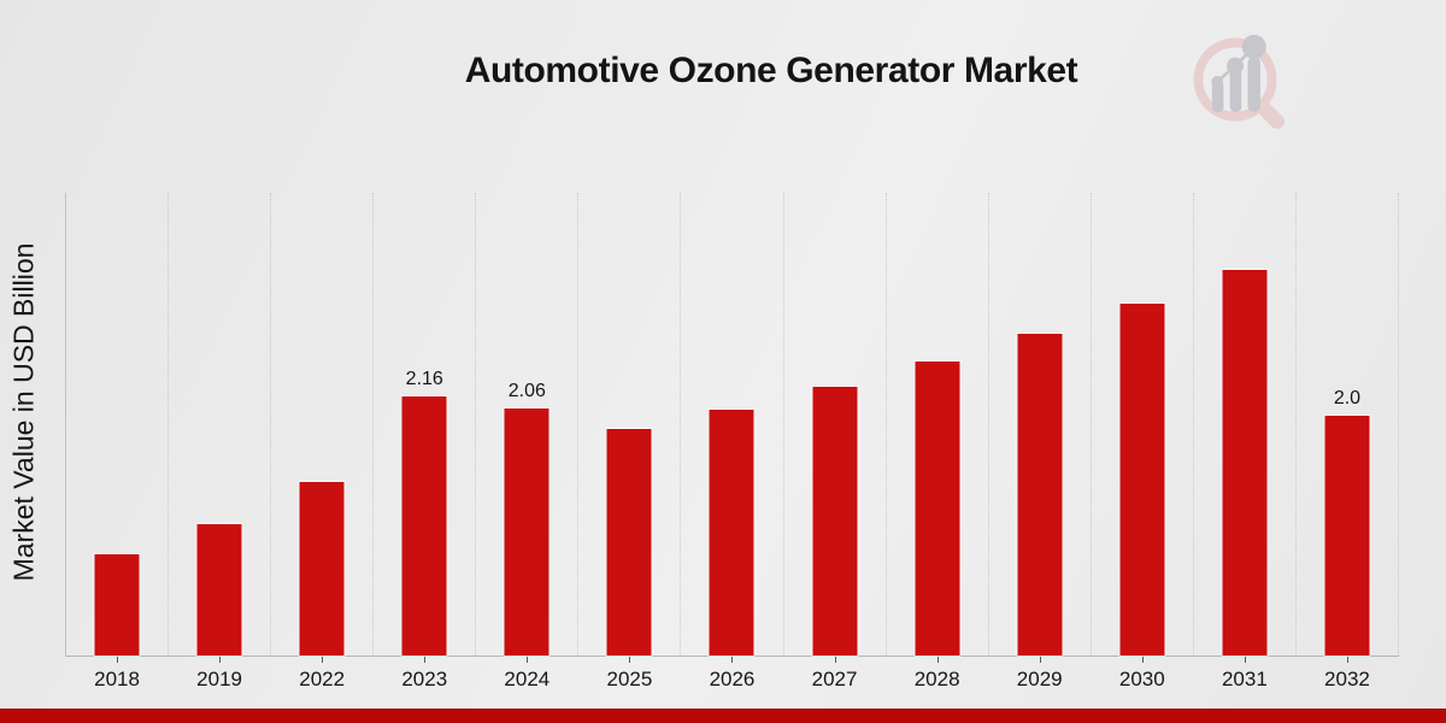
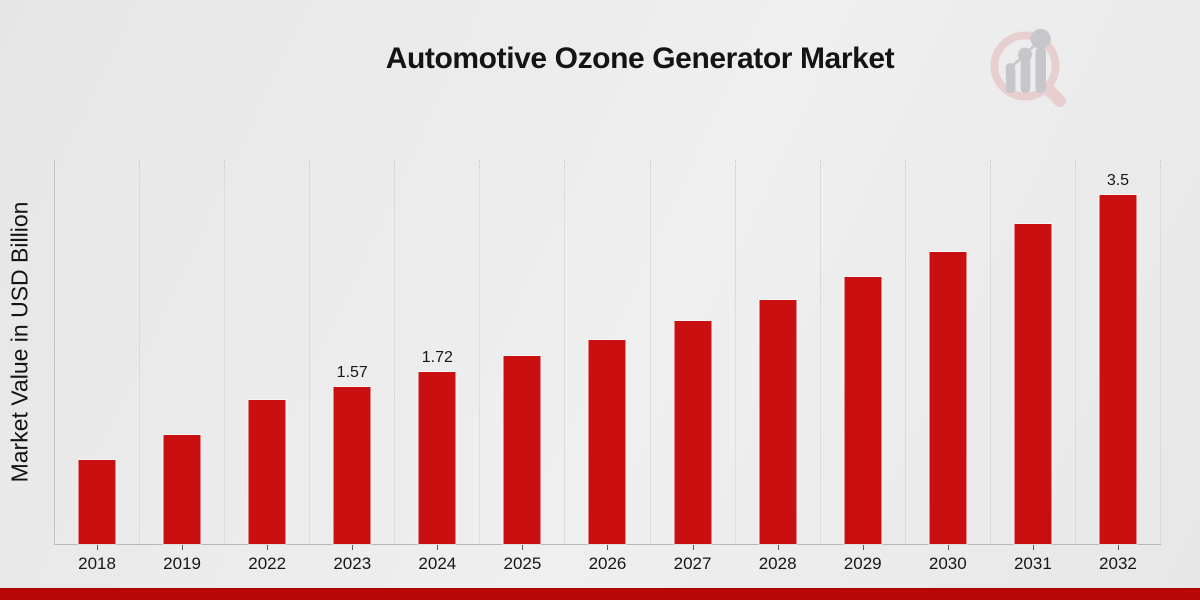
2023: 2.16 -> 1.57
2024: 2.06 -> 1.72
2032: 2.0 -> 3.5
